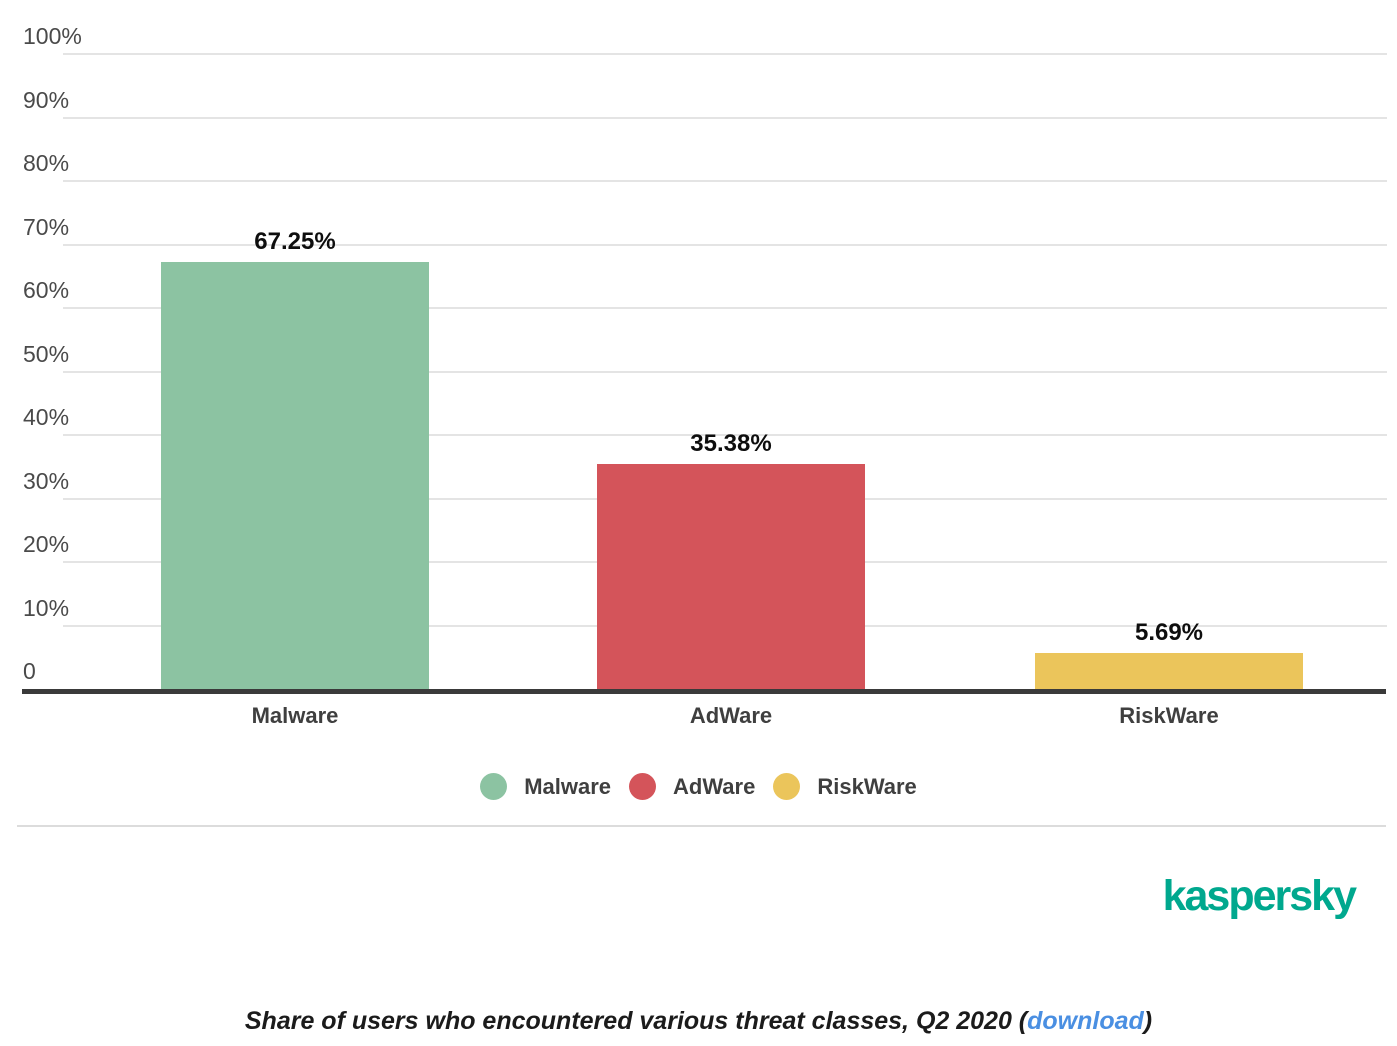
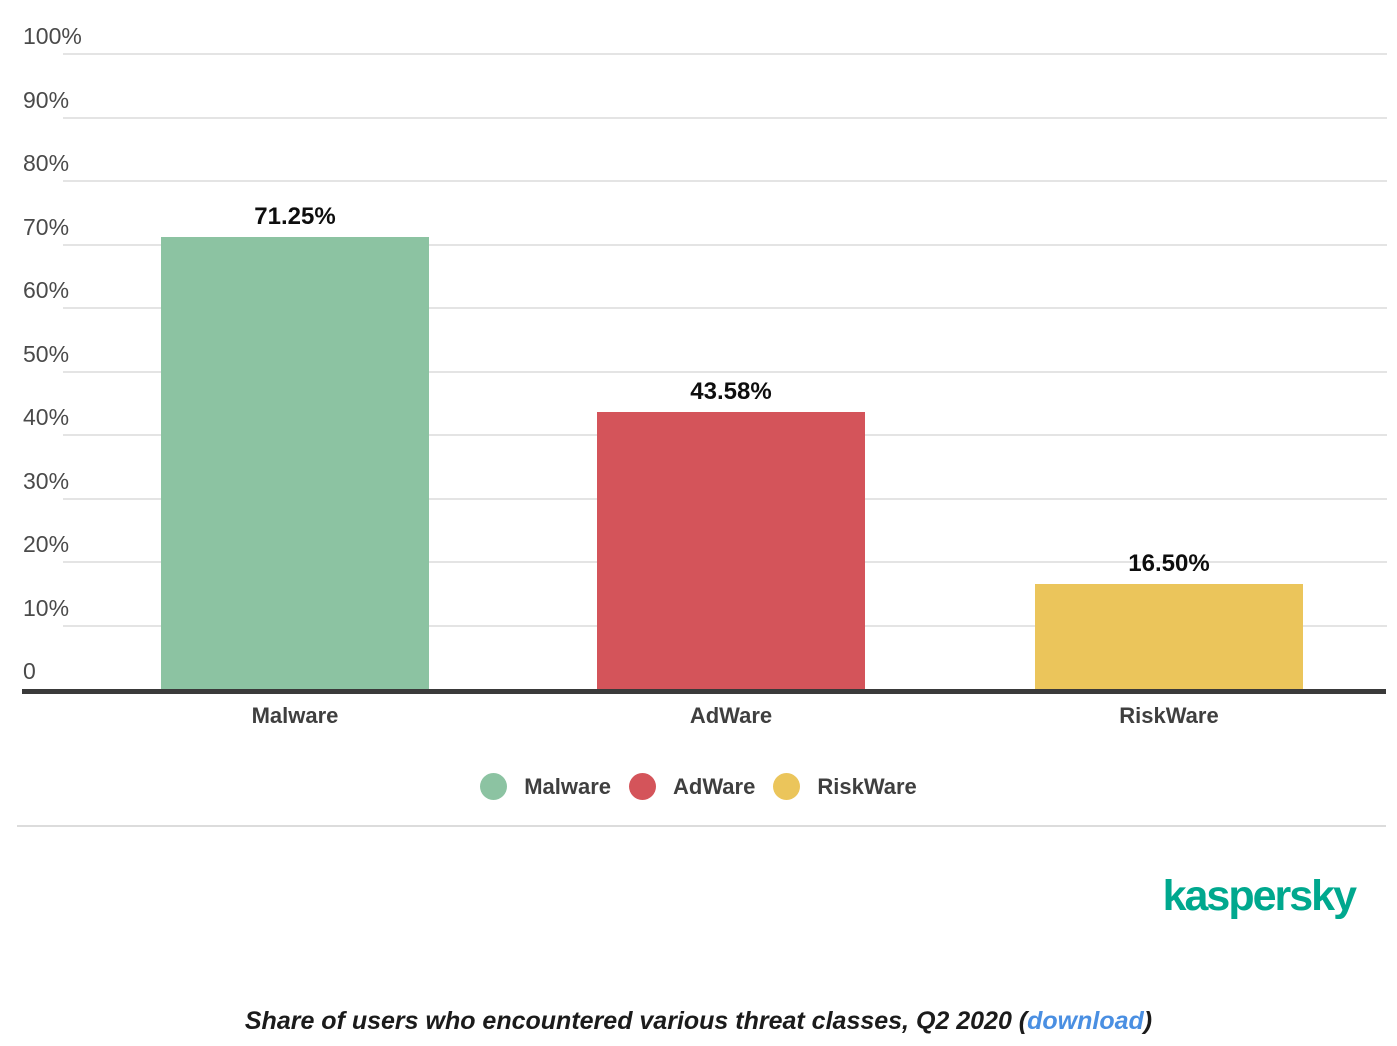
Malware: 67.25% -> 71.25%
AdWare: 35.38% -> 43.58%
RiskWare: 5.69% -> 16.50%
